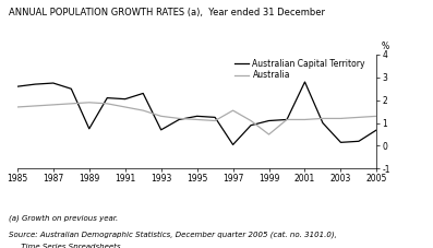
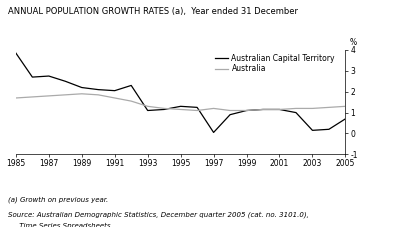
Australian Capital Territory/1985: 2.60 -> 3.85
Australian Capital Territory/1989: 0.75 -> 2.20
Australian Capital Territory/1993: 0.70 -> 1.10
Australia/1997: 1.55 -> 1.20
Australia/1999: 0.50 -> 1.10
Australian Capital Territory/2001: 2.80 -> 1.15
